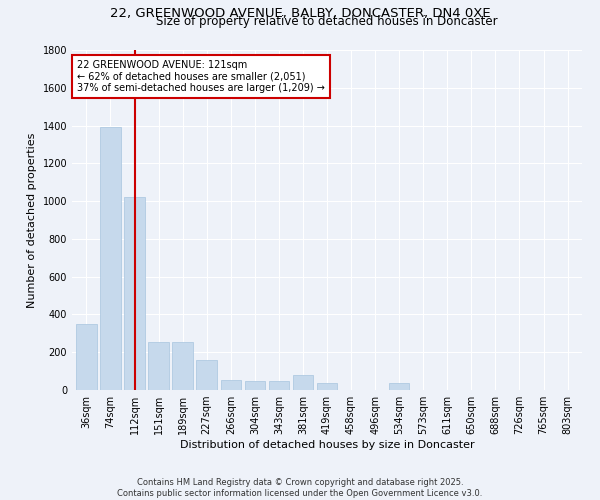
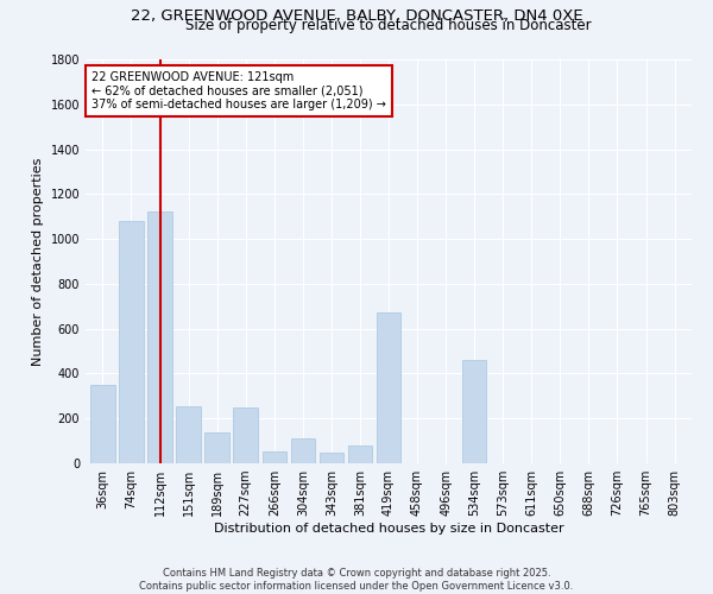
74sqm: 1390 -> 1080
112sqm: 1020 -> 1120
189sqm: 260 -> 140
227sqm: 160 -> 250
304sqm: 50 -> 110
419sqm: 40 -> 670
534sqm: 40 -> 460
